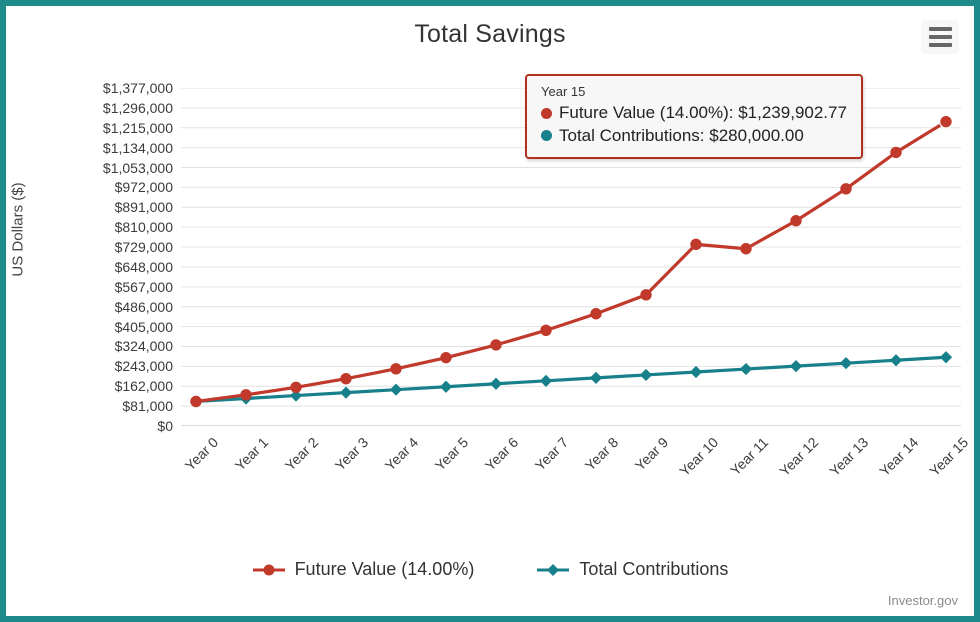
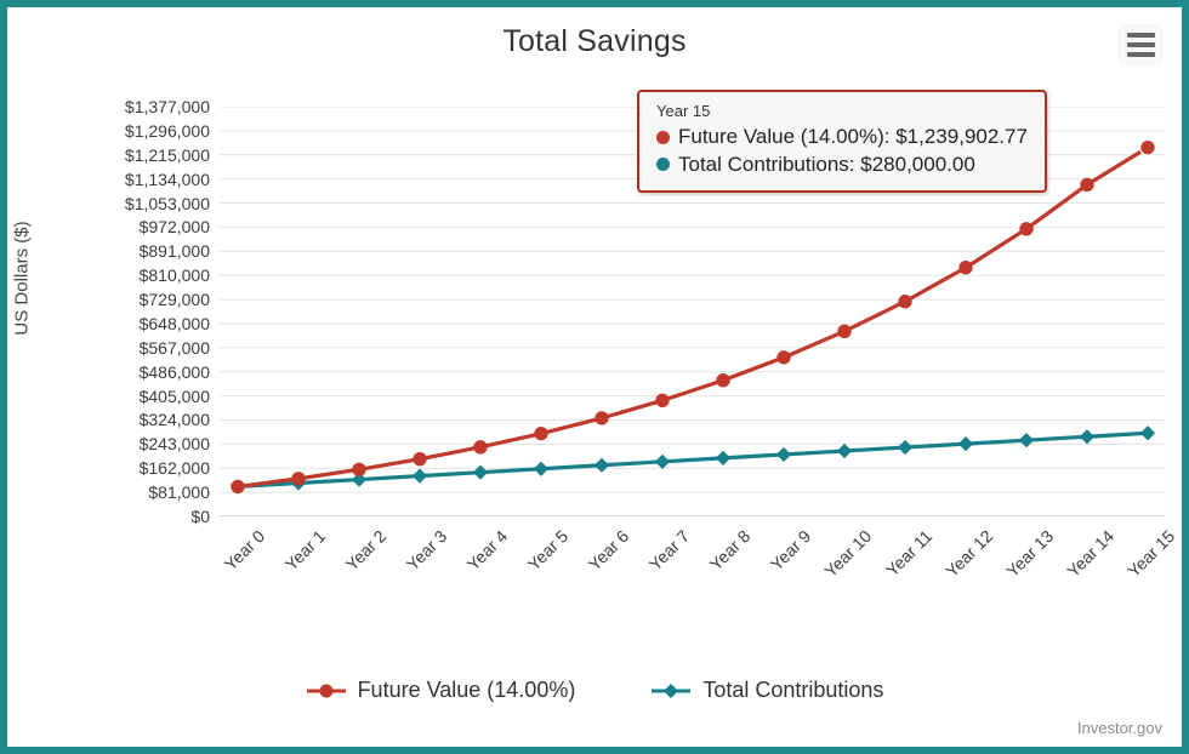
Future Value (14.00%)/Year 10: $740000 -> $620000
